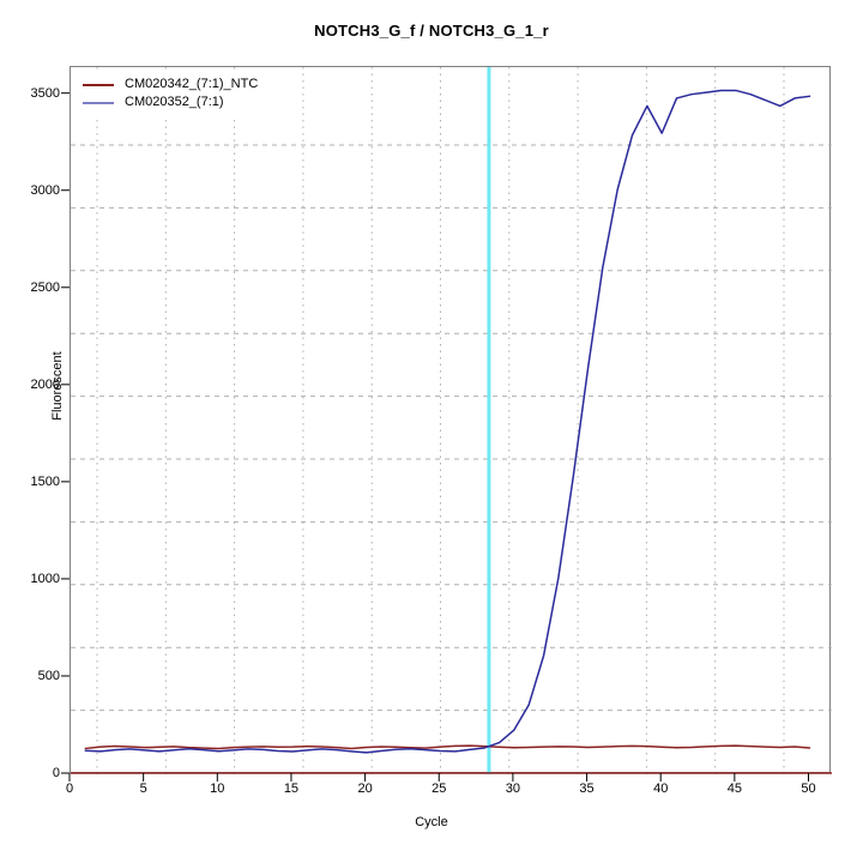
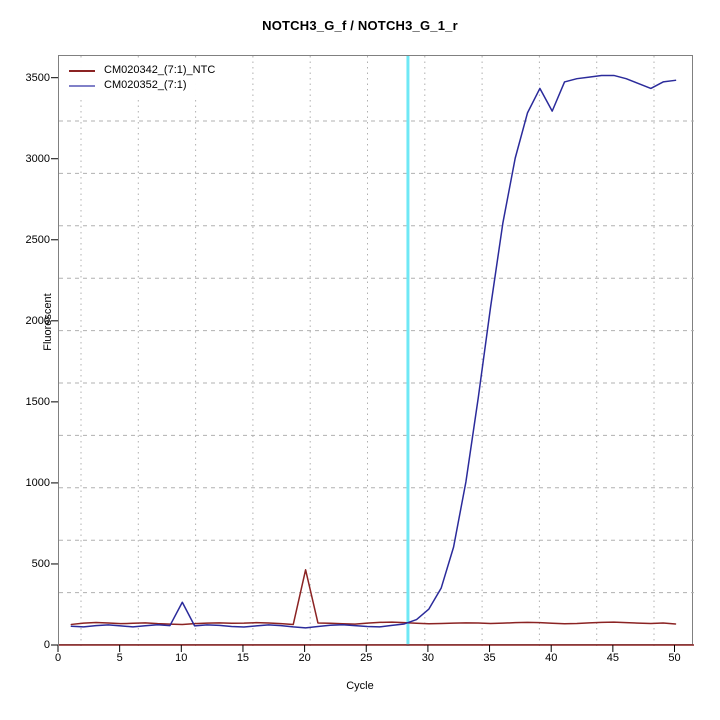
CM020352_(7:1)/10: 120 -> 270
CM020342_(7:1)_NTC/20: 140 -> 470
